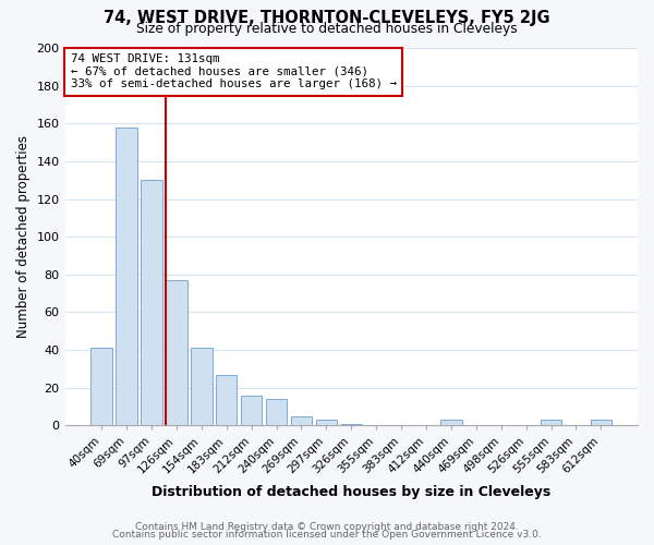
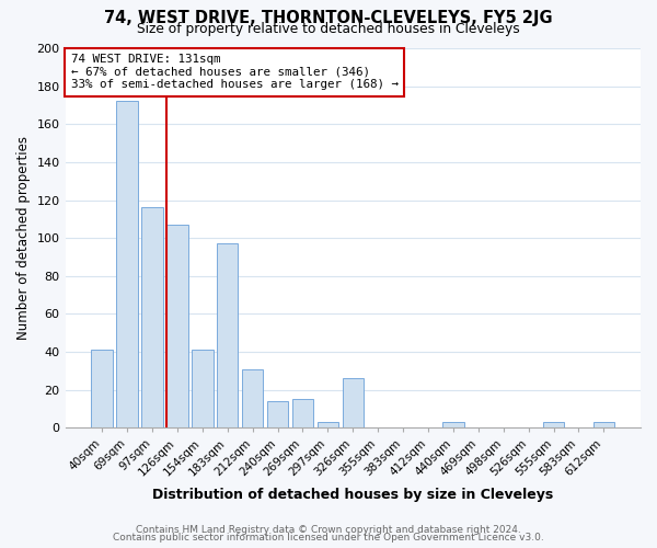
69sqm: 158 -> 172
97sqm: 130 -> 116
126sqm: 77 -> 107
183sqm: 27 -> 97
212sqm: 16 -> 31
269sqm: 5 -> 15
326sqm: 1 -> 26
